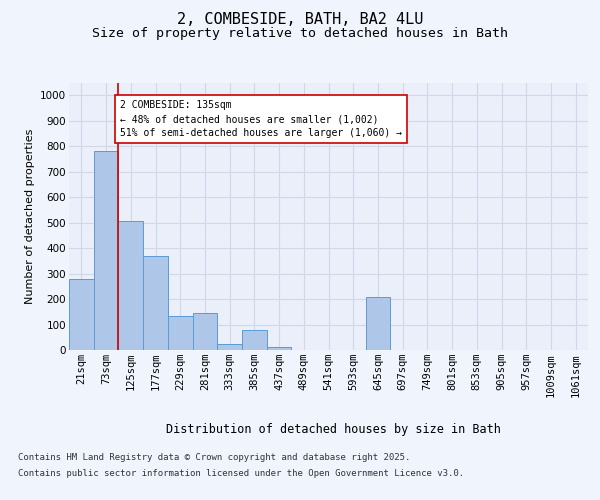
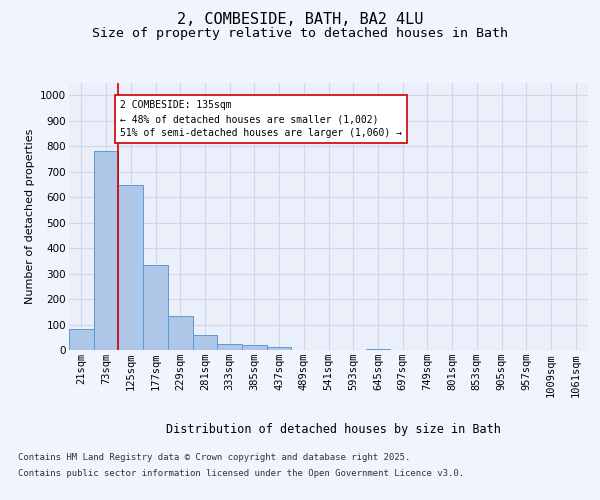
21sqm: 280 -> 83
125sqm: 505 -> 648
177sqm: 370 -> 332
281sqm: 145 -> 57
385sqm: 80 -> 18
645sqm: 210 -> 5
